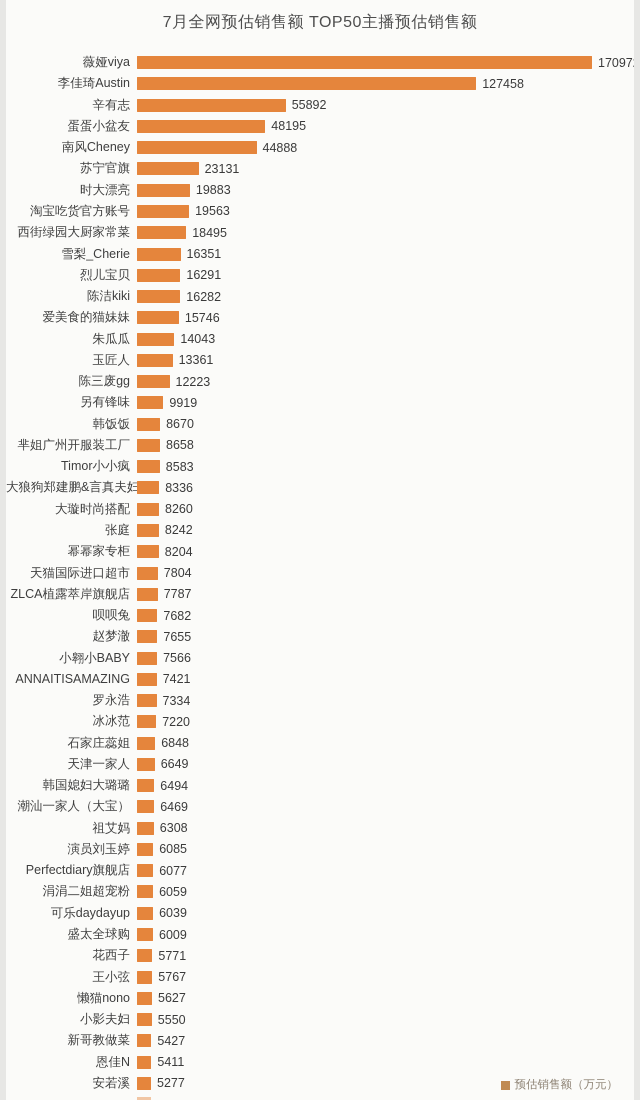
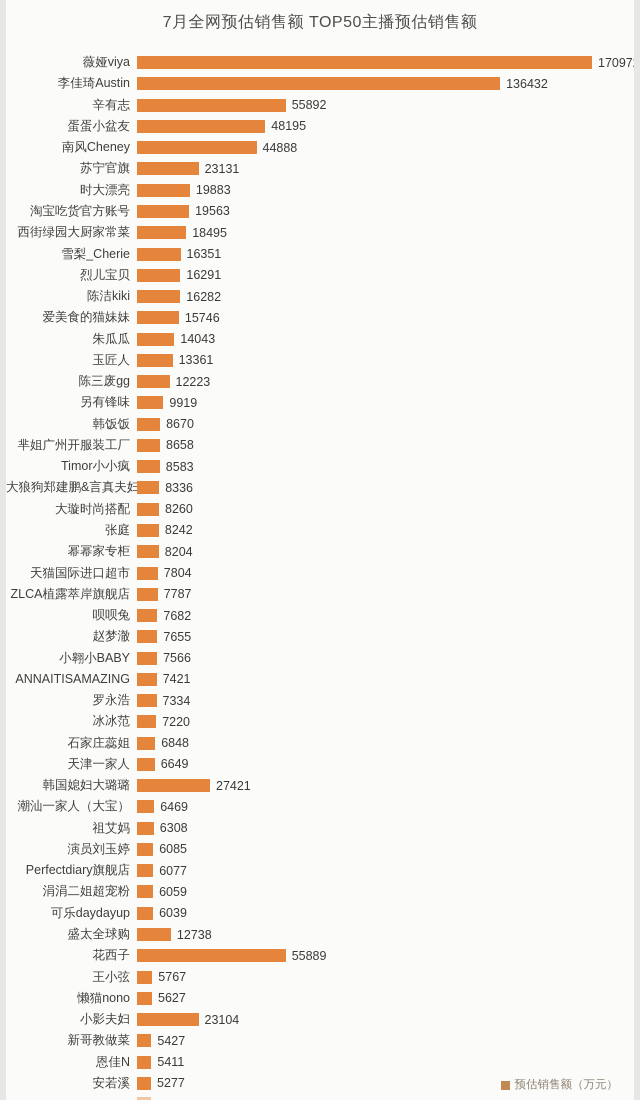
李佳琦Austin: 127458 -> 136432
韩国媳妇大璐璐: 6494 -> 27421
盛太全球购: 6009 -> 12738
花西子: 5771 -> 55889
小影夫妇: 5550 -> 23104
